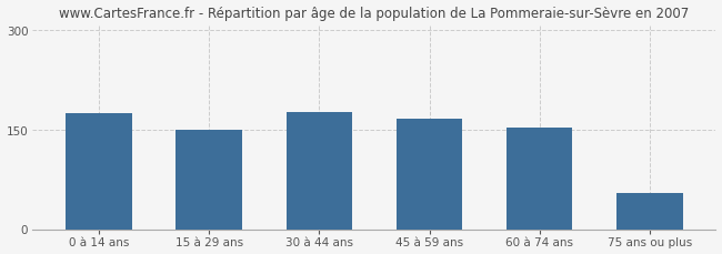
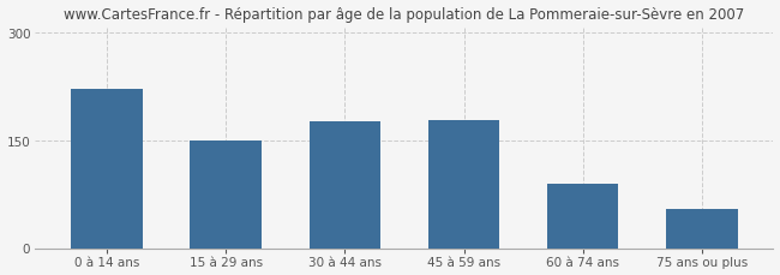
0 à 14 ans: 175 -> 222
45 à 59 ans: 166 -> 178
60 à 74 ans: 153 -> 90
